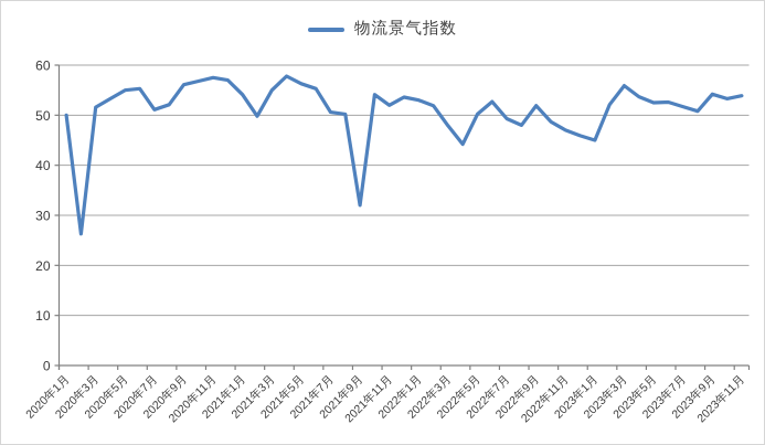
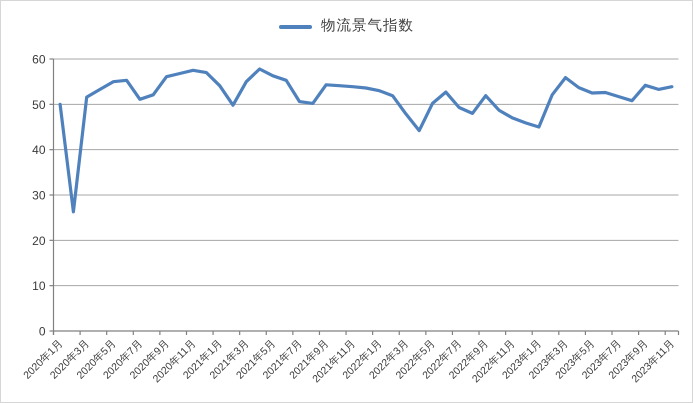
2021年9月: 32 -> 54
2021年11月: 52 -> 54
